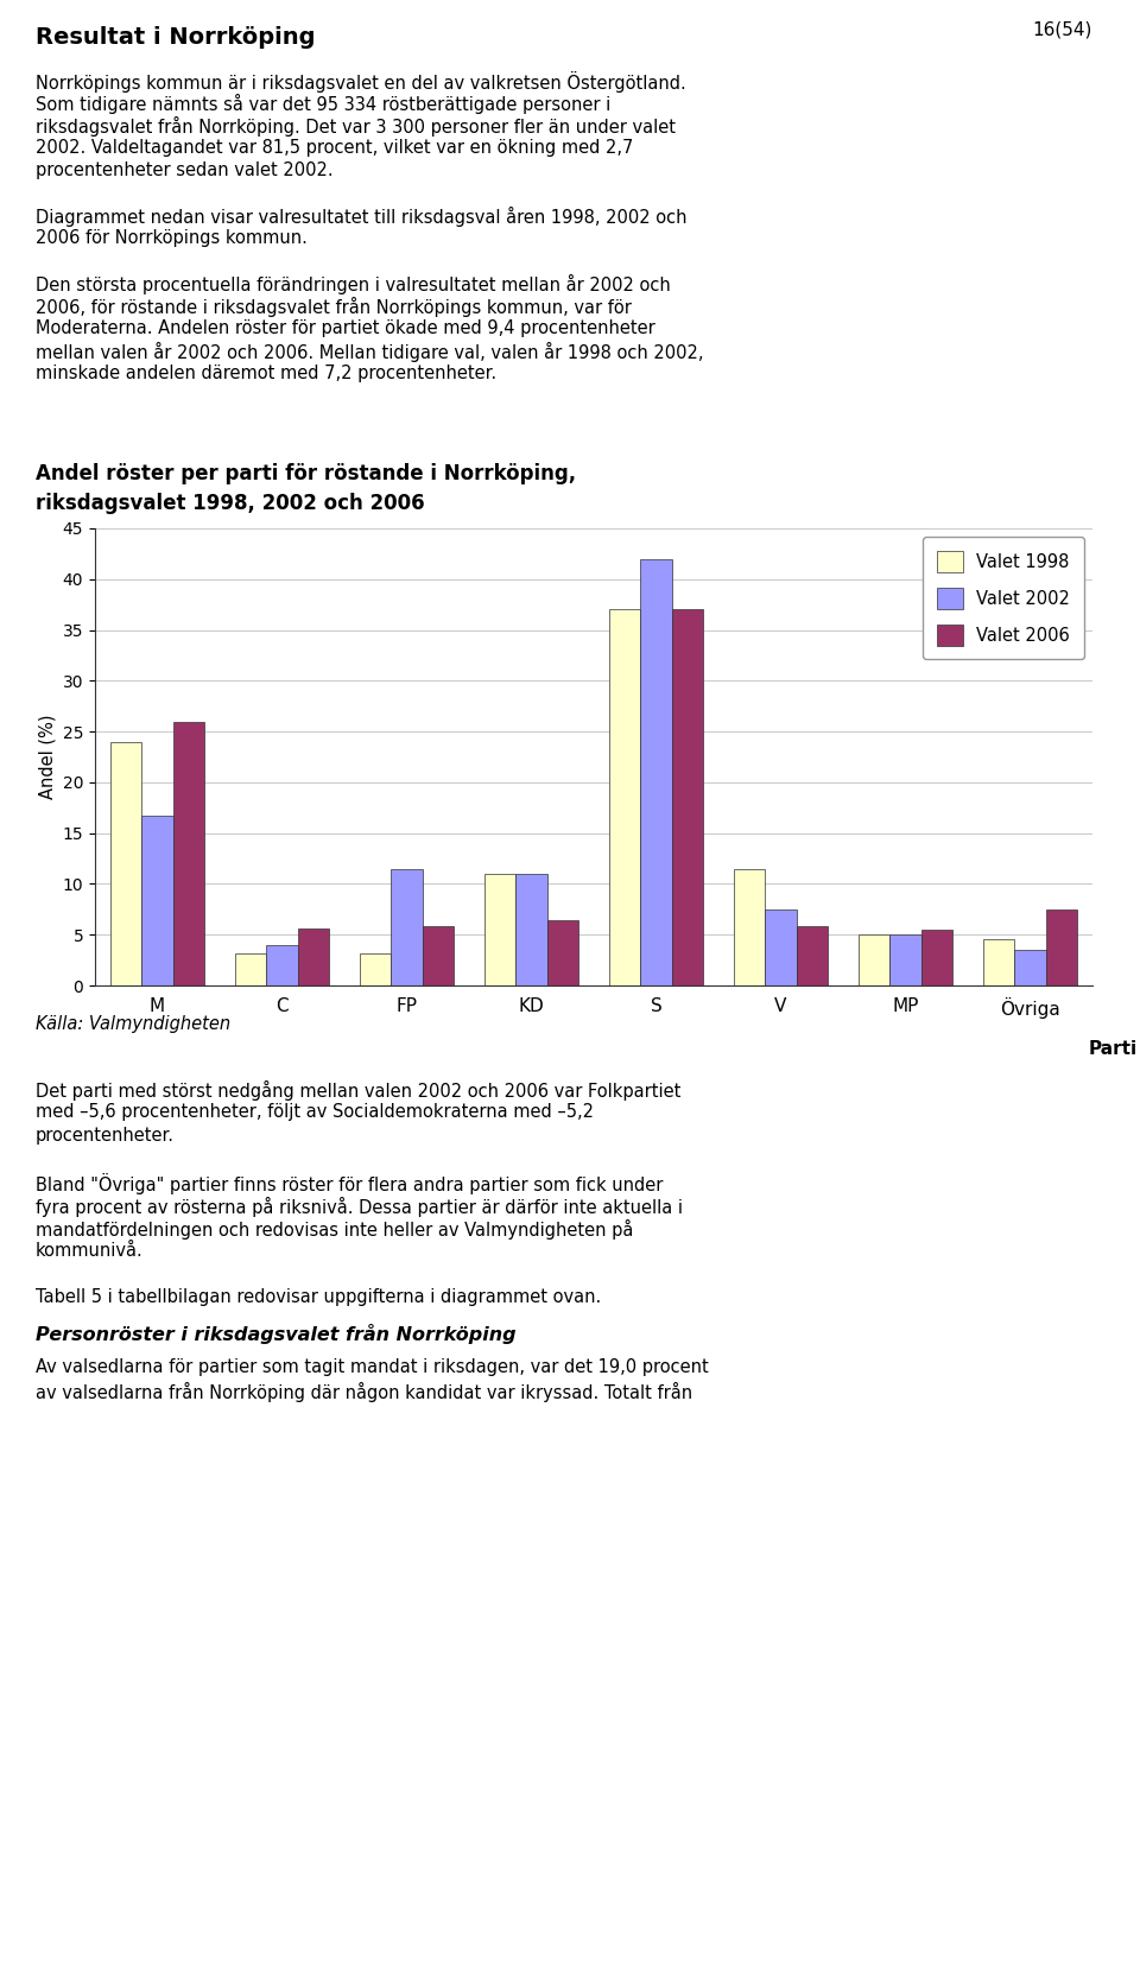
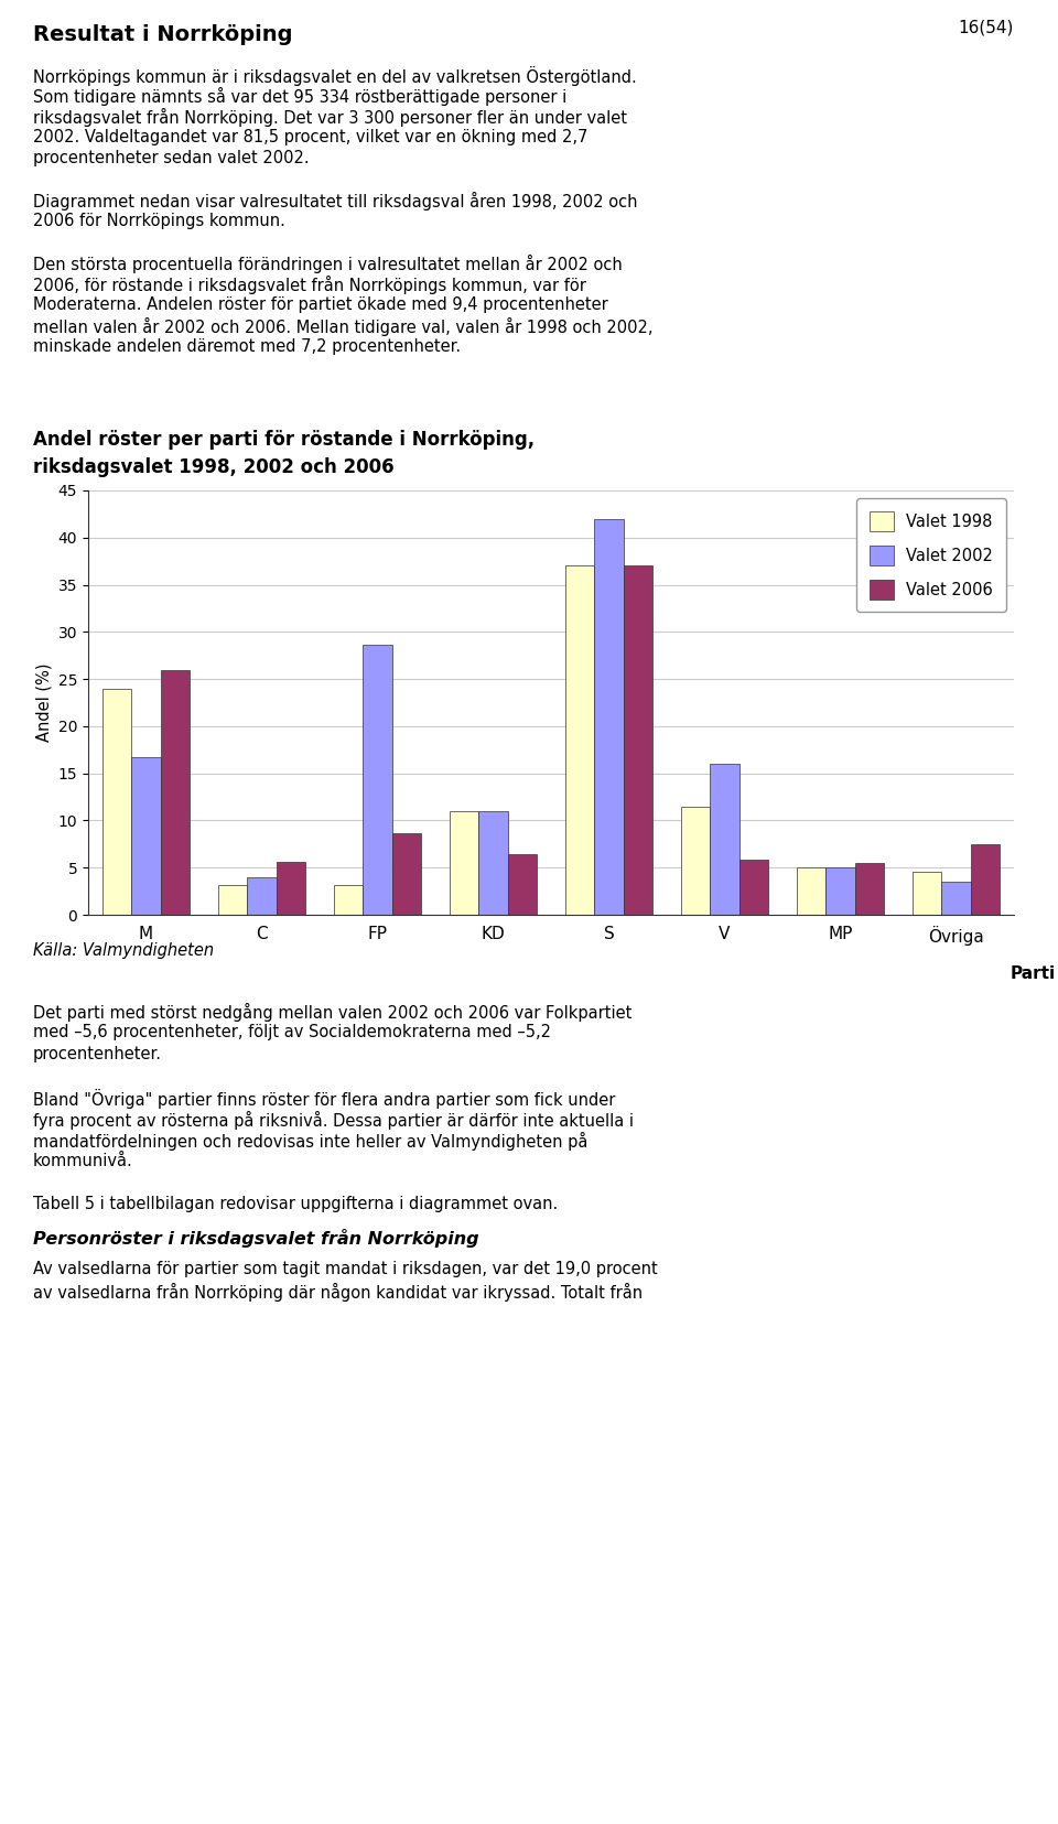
Valet 2002/FP: 11.5 -> 28.6
Valet 2006/FP: 5.9 -> 8.6
Valet 2002/V: 7.5 -> 16.0
